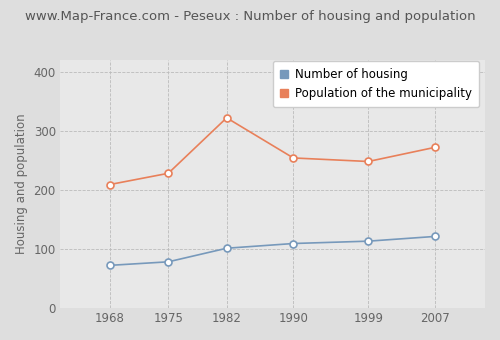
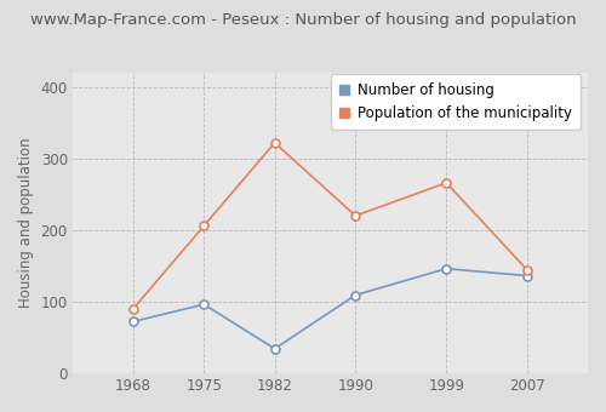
Population of the municipality/1968: 209 -> 90
Number of housing/1975: 78 -> 96
Population of the municipality/1975: 228 -> 206
Number of housing/1982: 101 -> 34
Population of the municipality/1990: 254 -> 220
Number of housing/1999: 113 -> 146
Population of the municipality/1999: 248 -> 266
Number of housing/2007: 121 -> 136
Population of the municipality/2007: 272 -> 144
